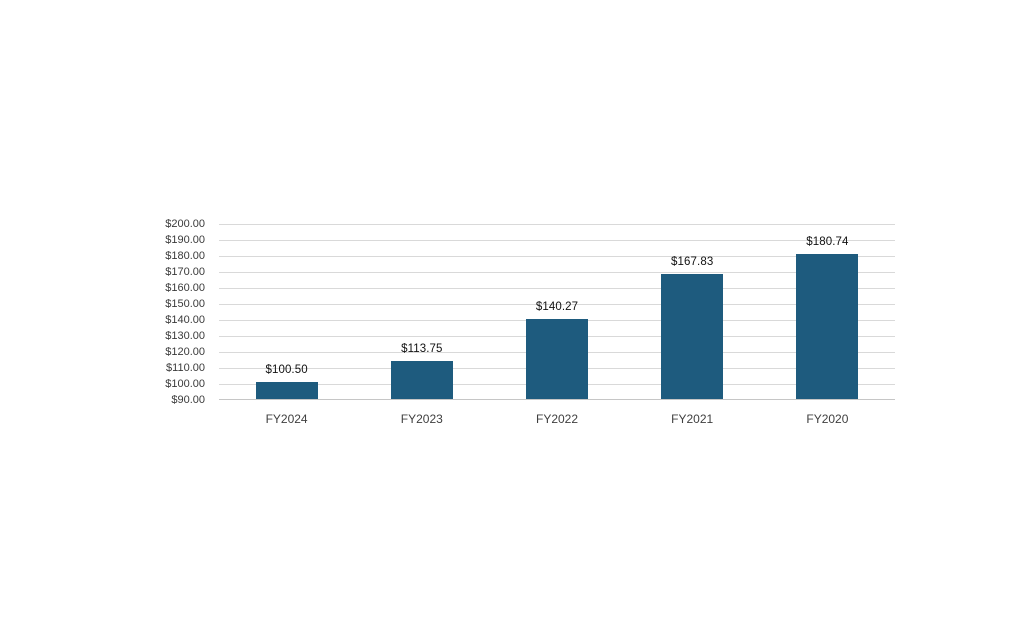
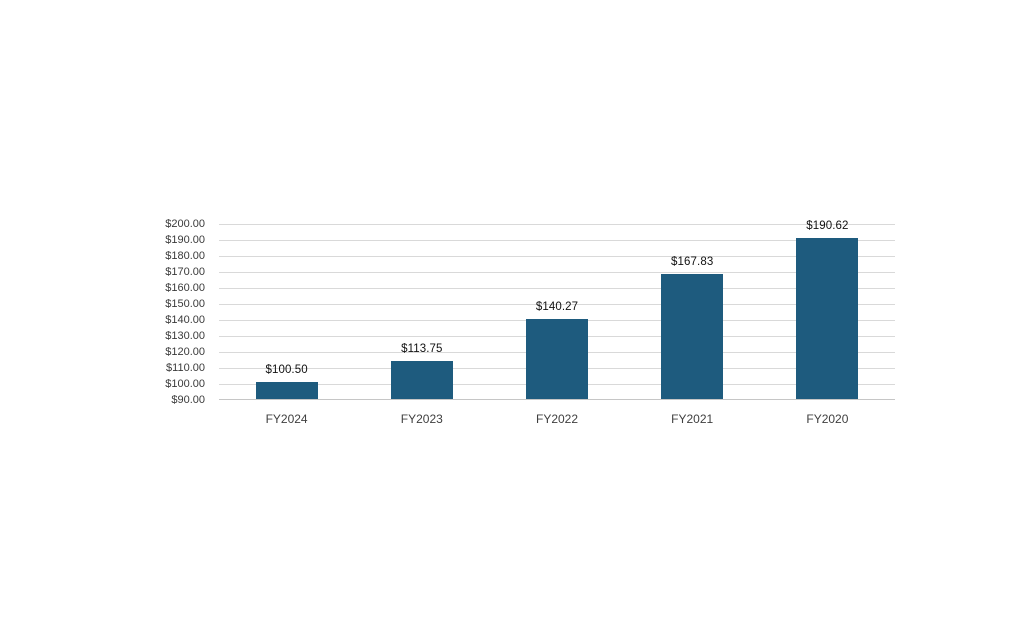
FY2020: $180.74 -> $190.62
